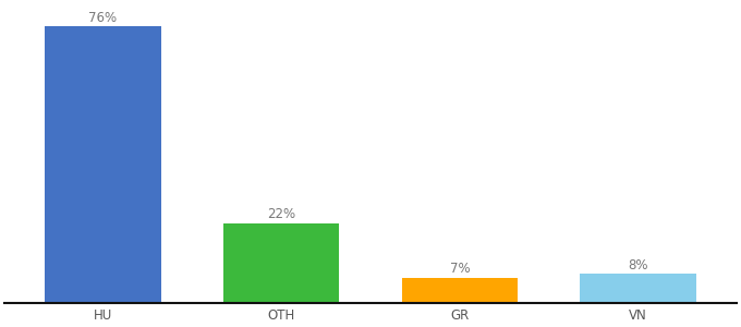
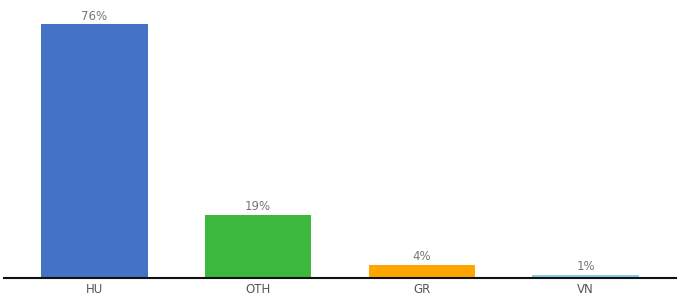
OTH: 22% -> 19%
GR: 7% -> 4%
VN: 8% -> 1%
